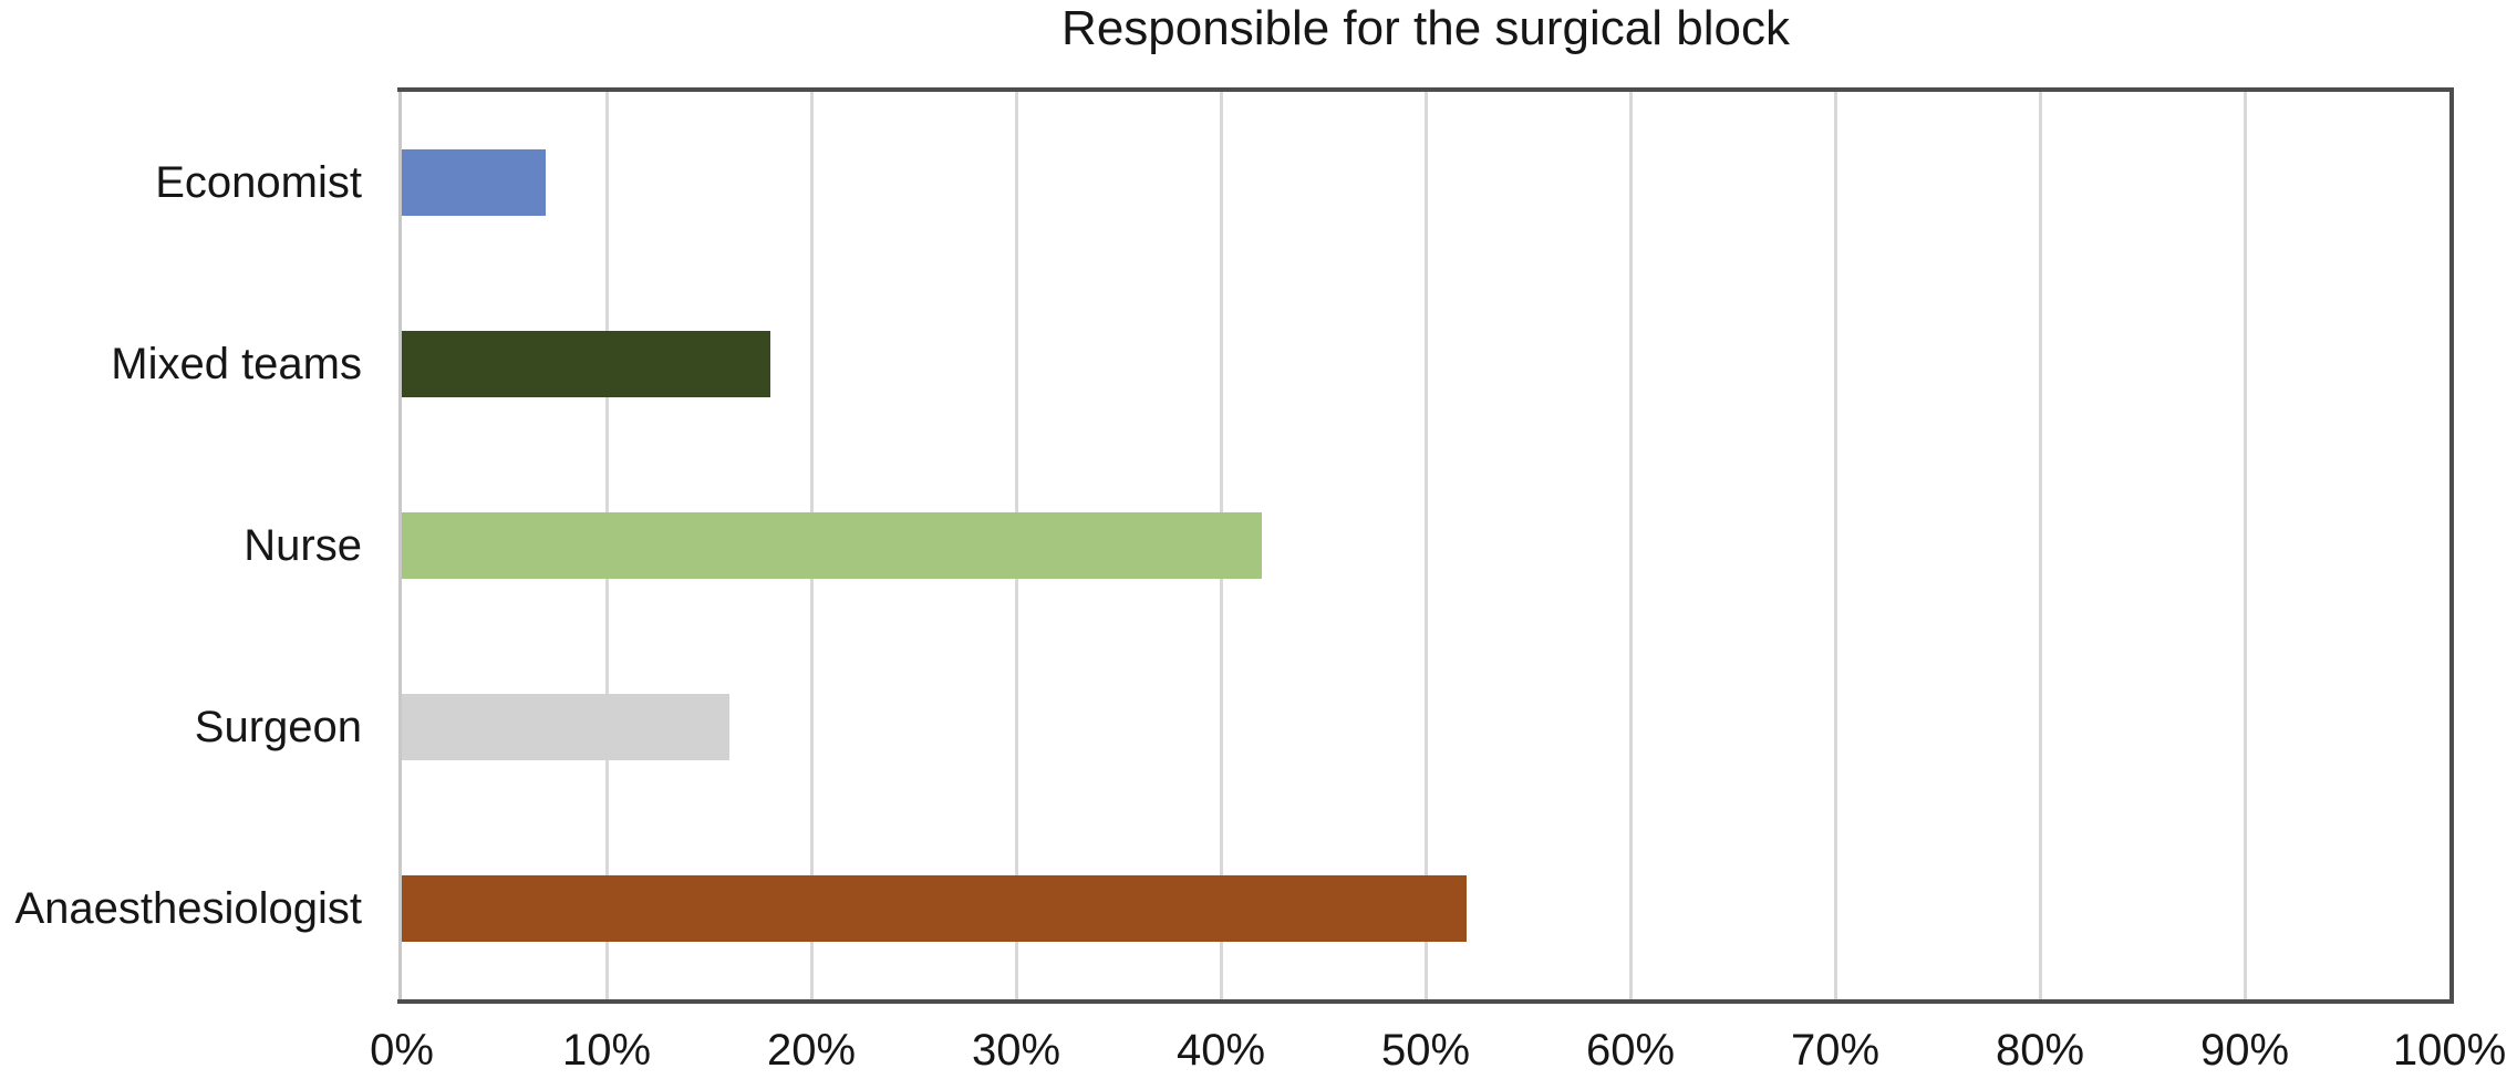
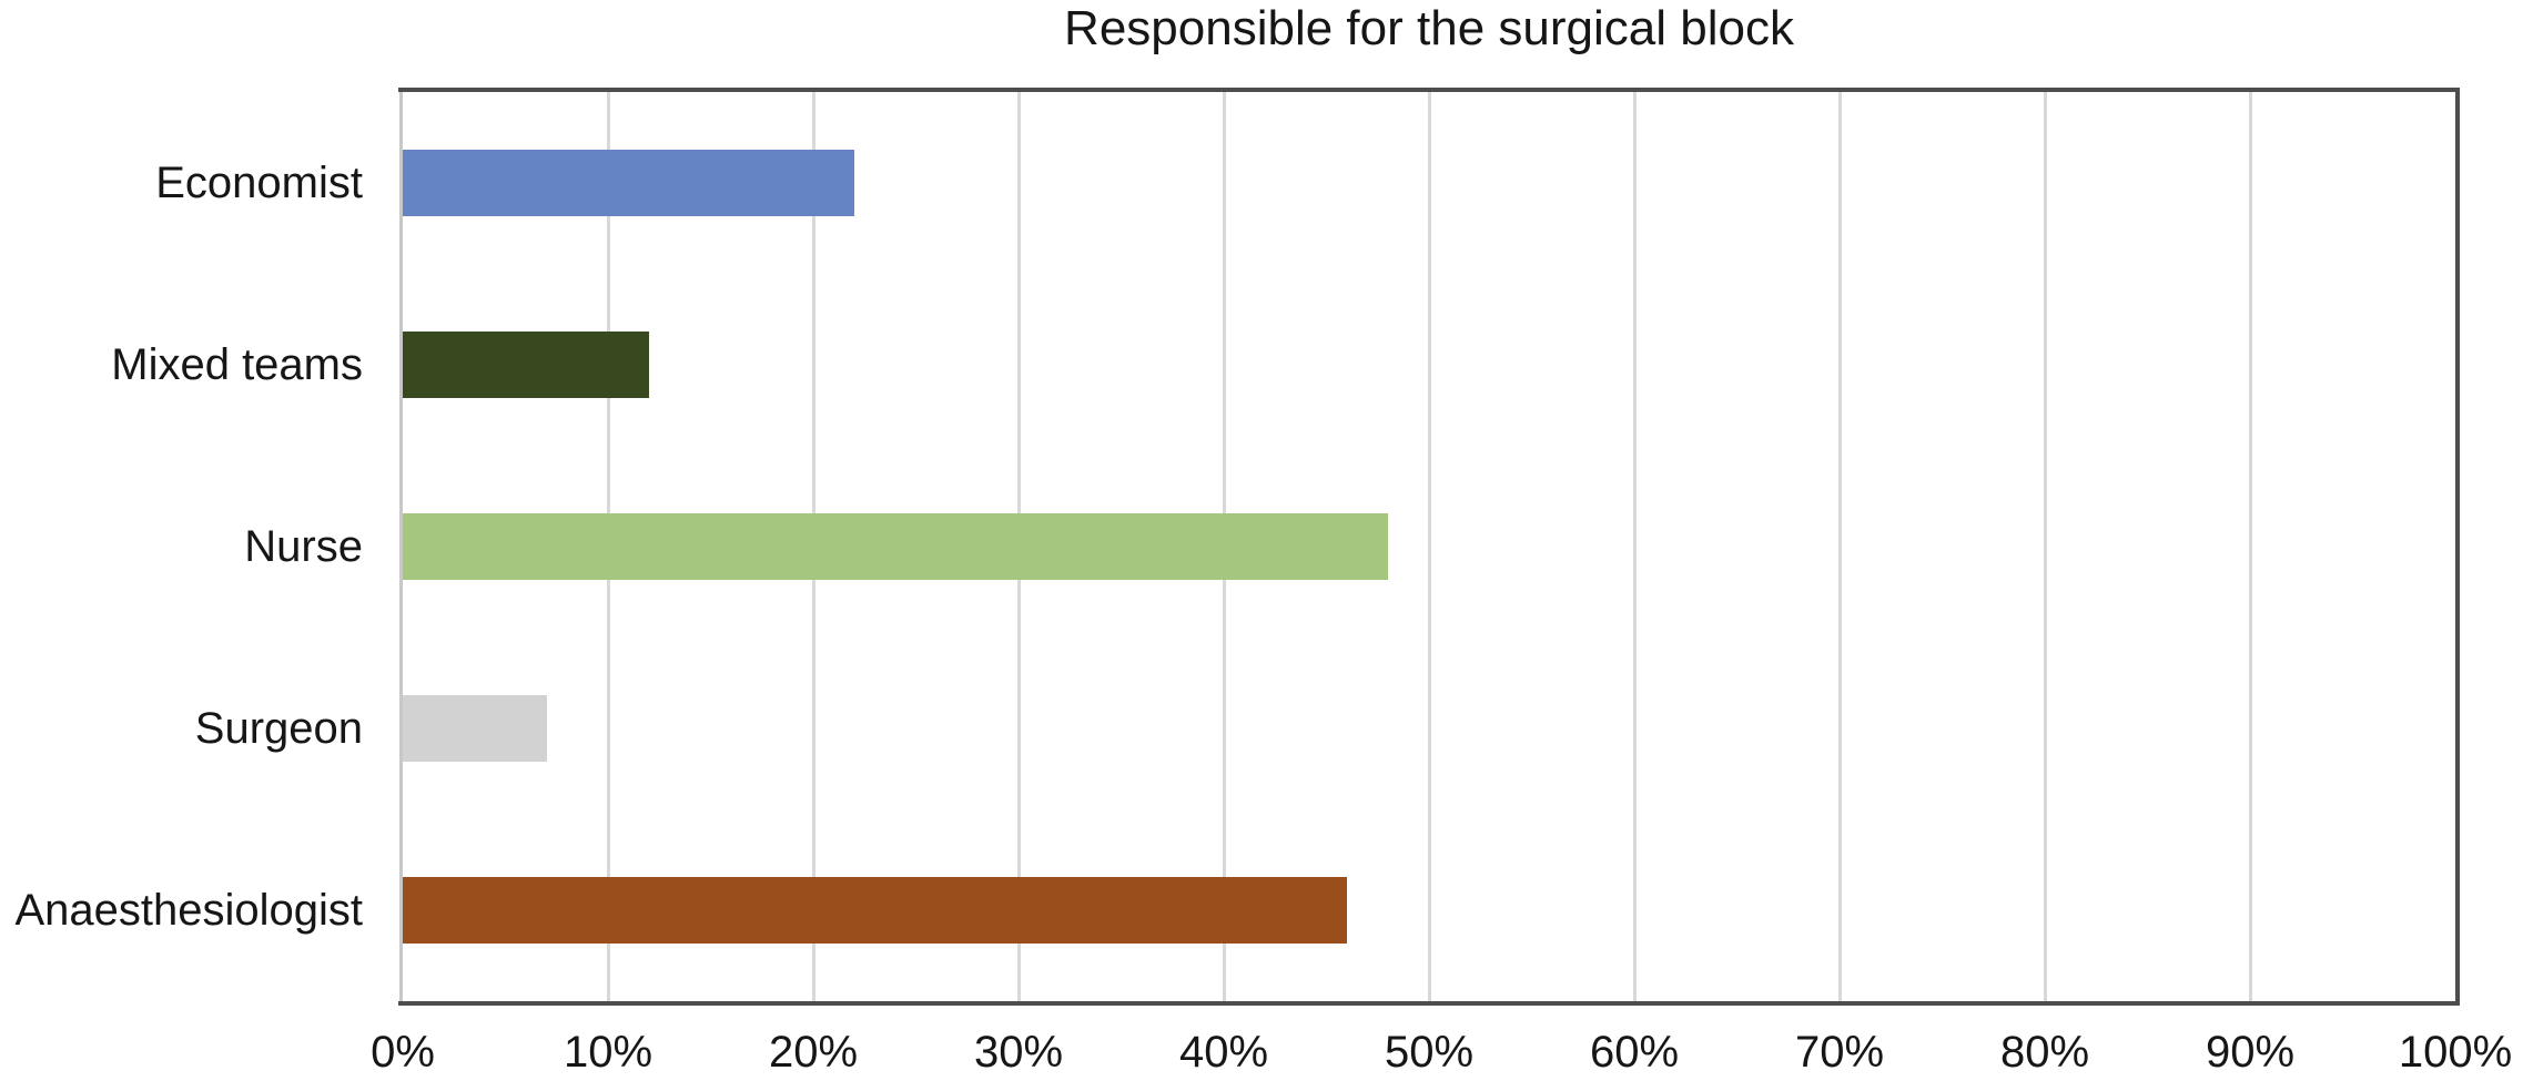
Economist: 7% -> 22%
Mixed teams: 18% -> 12%
Nurse: 42% -> 48%
Surgeon: 16% -> 7%
Anaesthesiologist: 52% -> 46%
